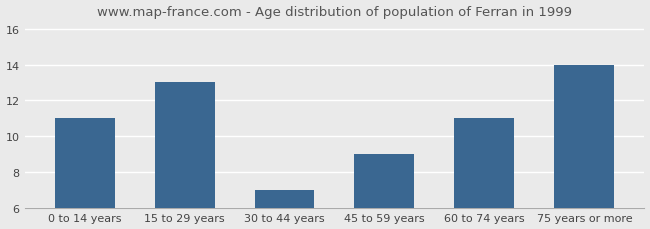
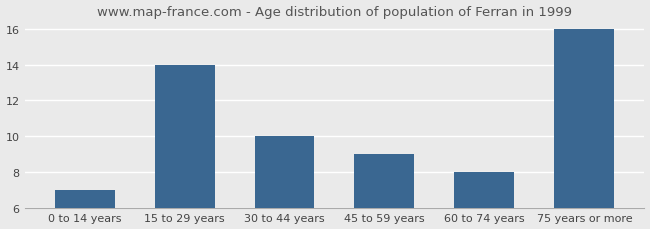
0 to 14 years: 11 -> 7
15 to 29 years: 13 -> 14
30 to 44 years: 7 -> 10
60 to 74 years: 11 -> 8
75 years or more: 14 -> 16
